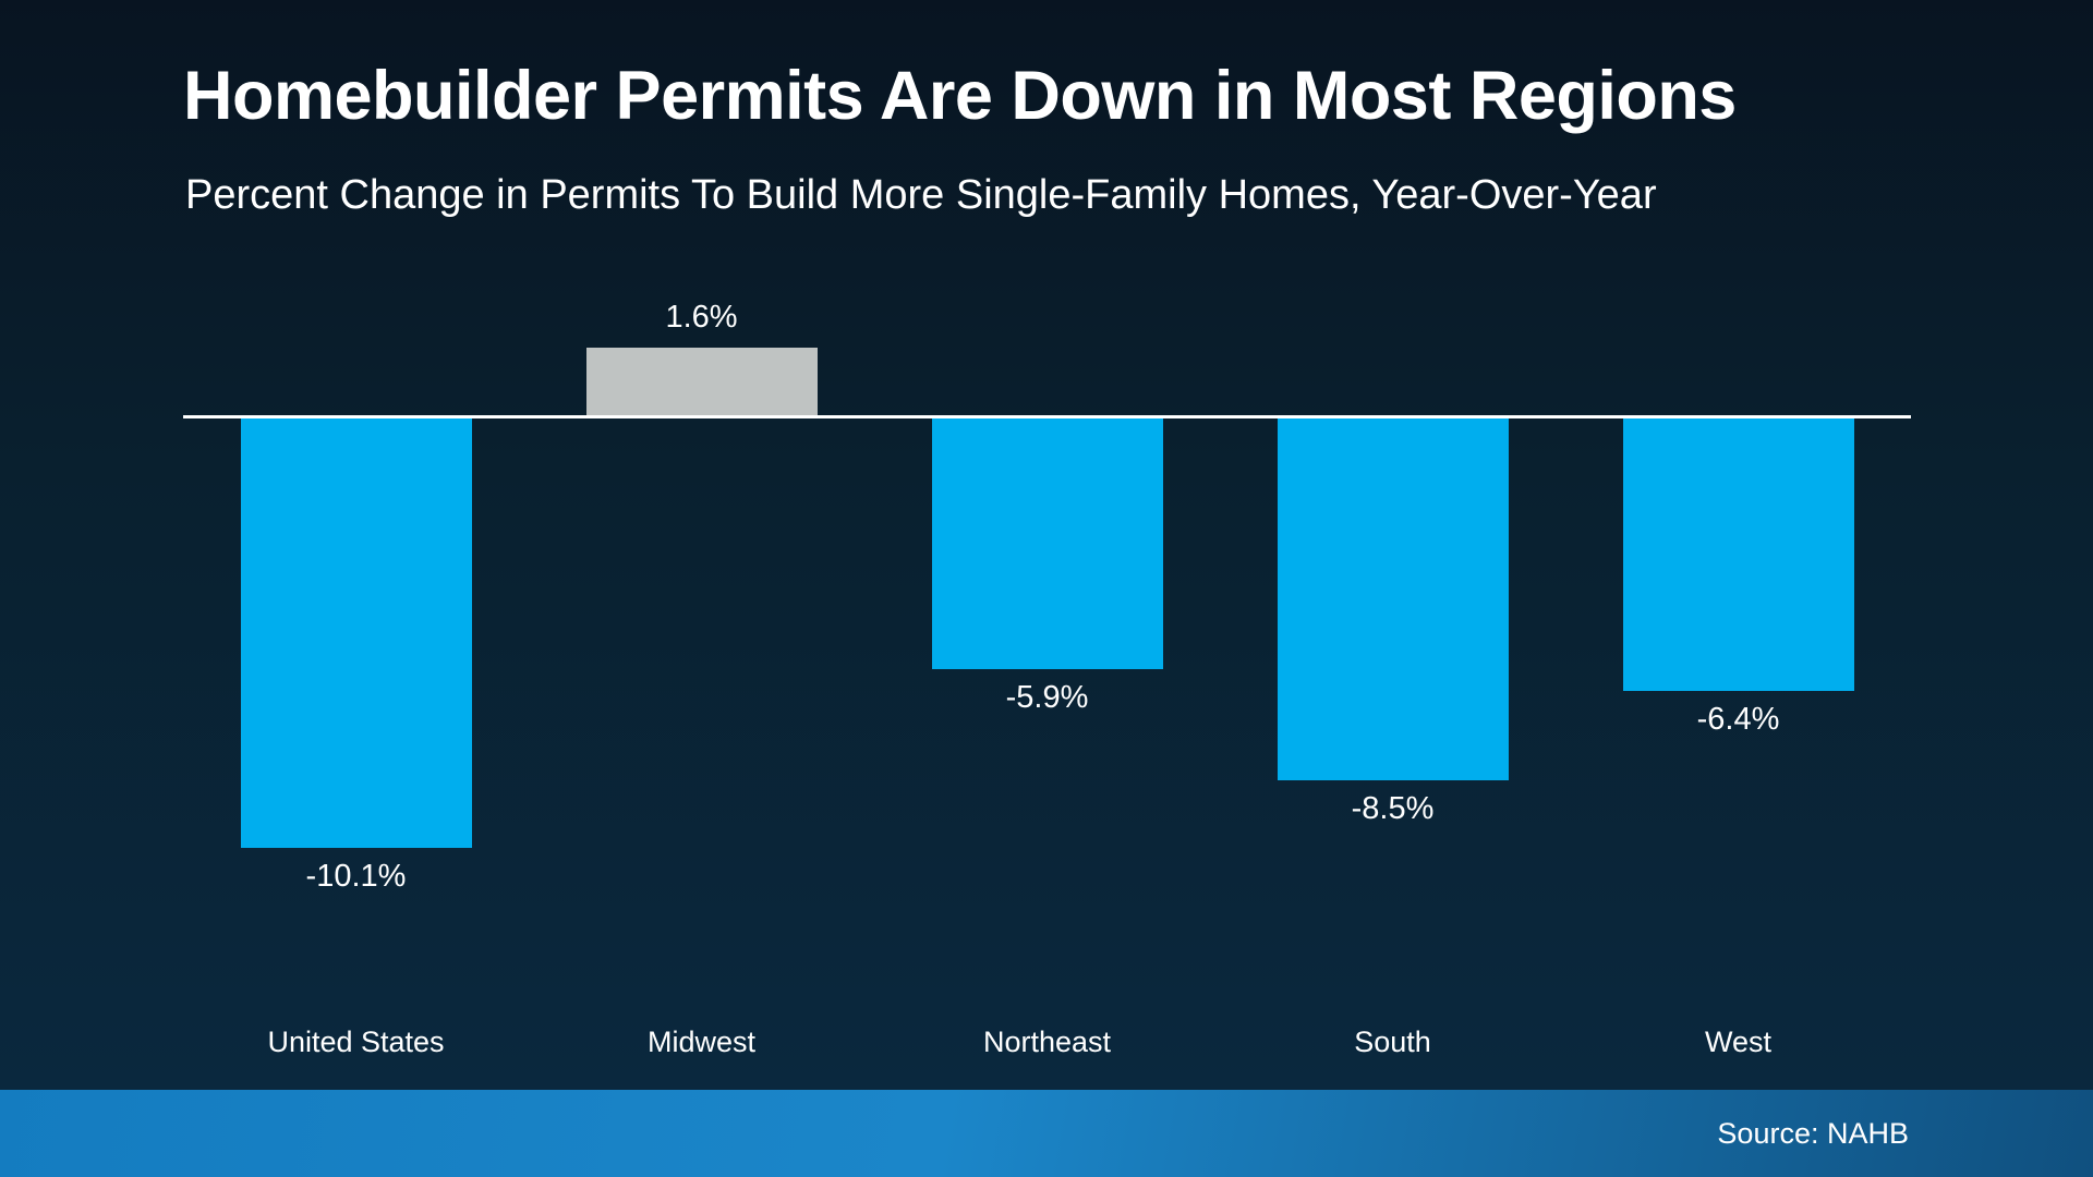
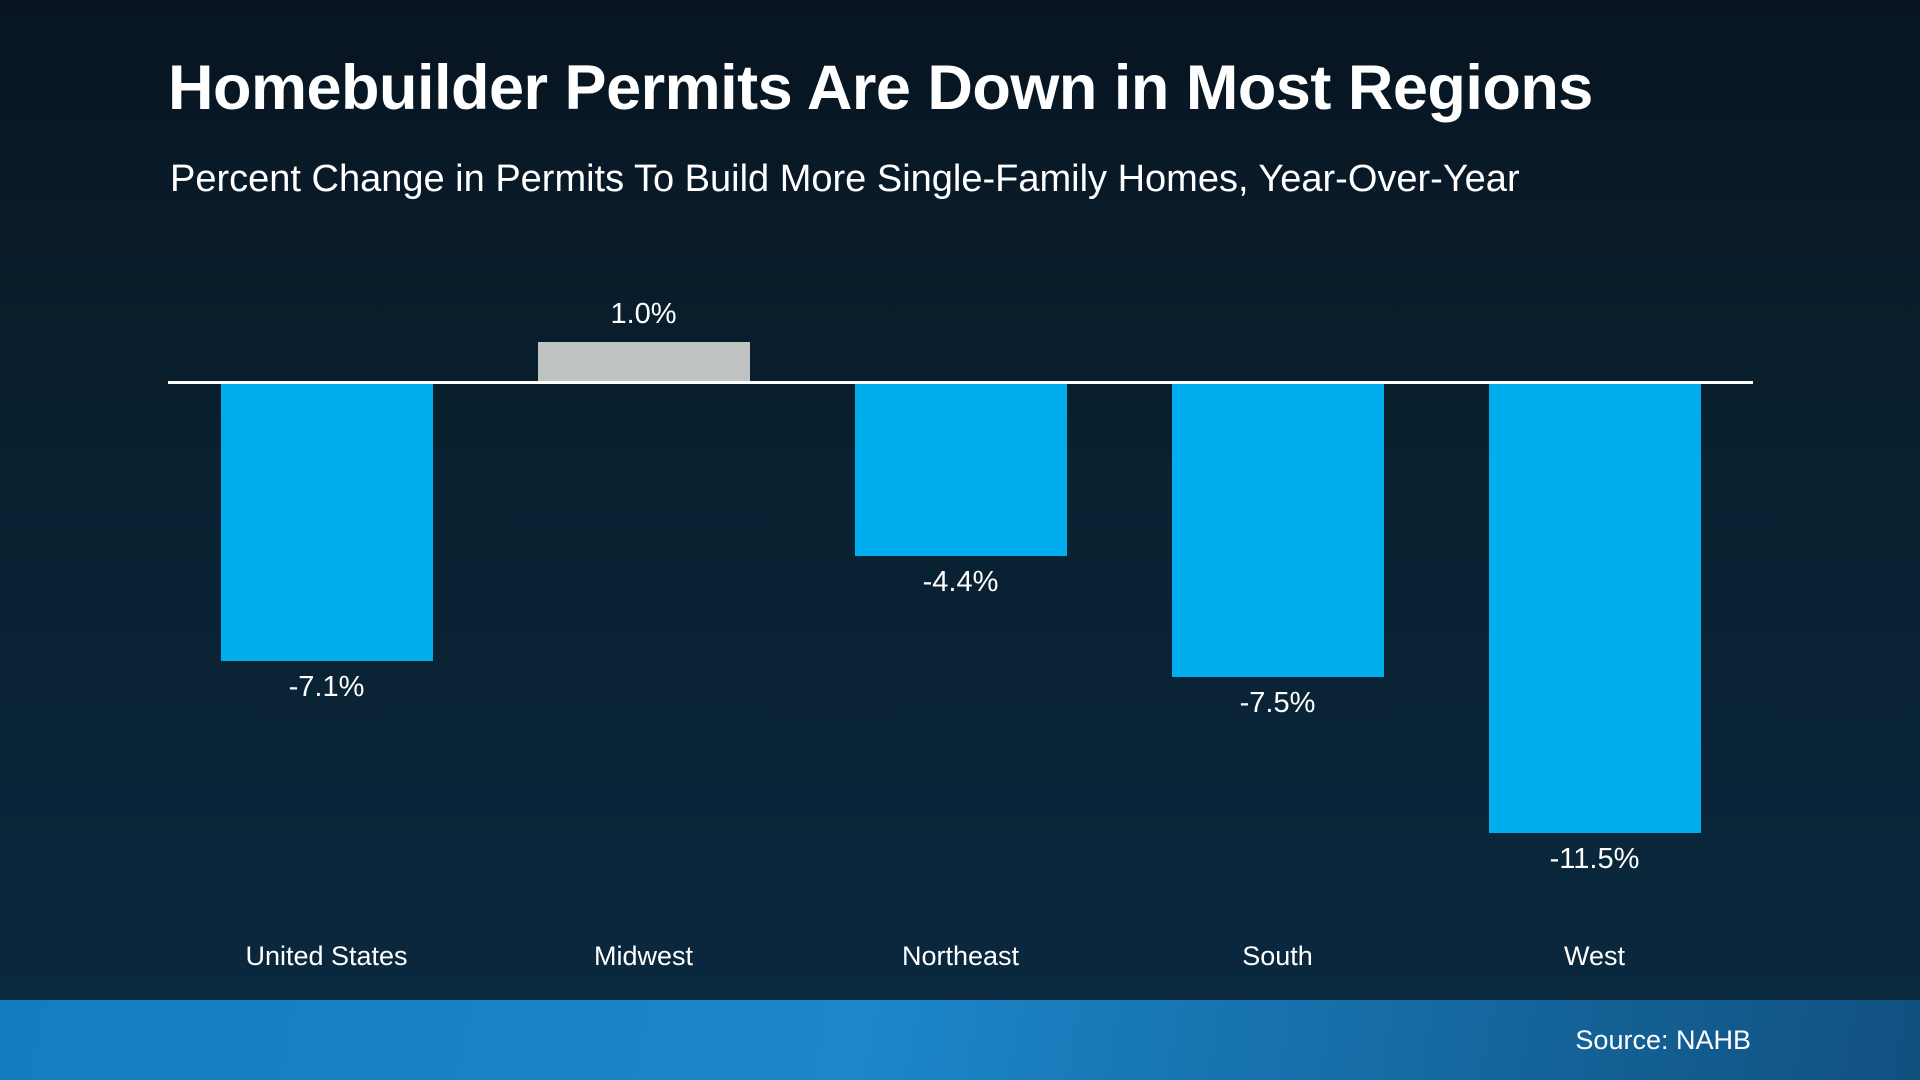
United States: -10.1% -> -7.1%
Midwest: 1.6% -> 1.0%
Northeast: -5.9% -> -4.4%
South: -8.5% -> -7.5%
West: -6.4% -> -11.5%
